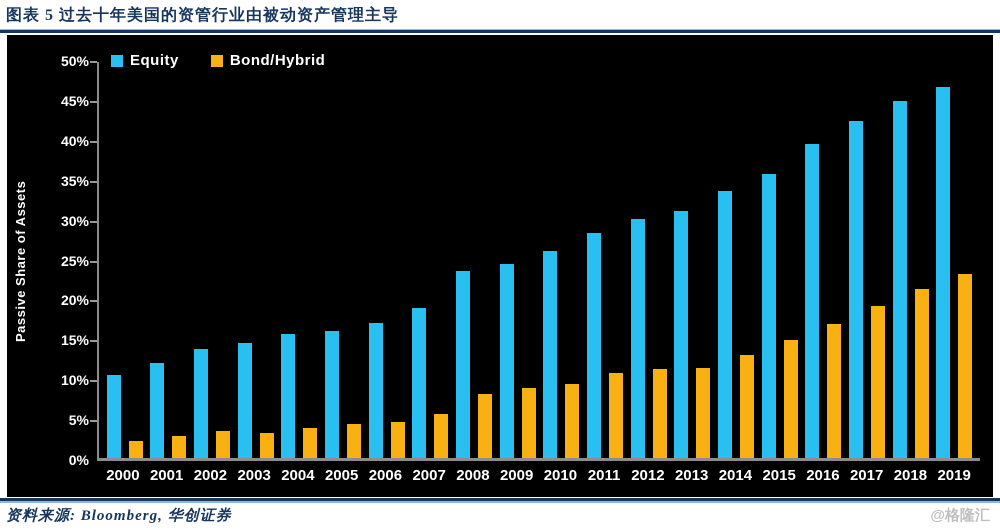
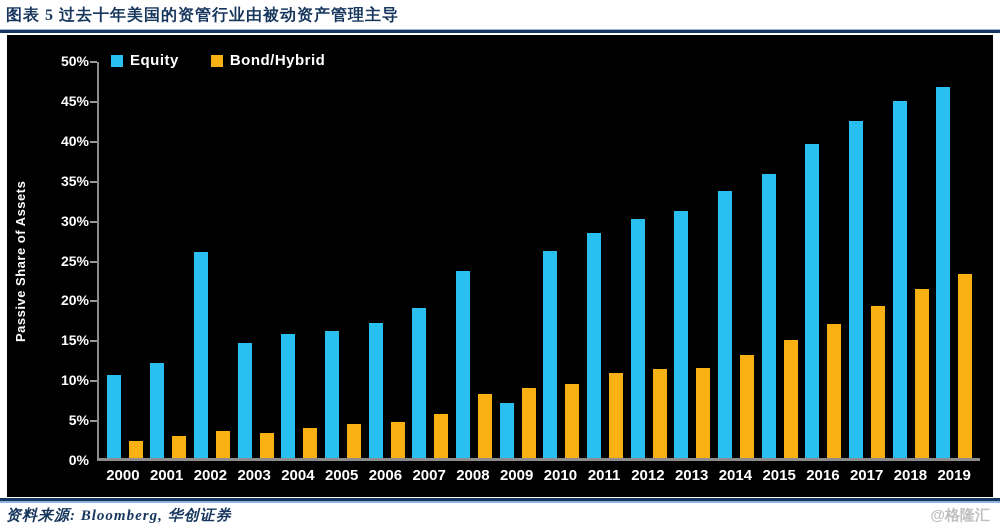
Equity/2002: 14% -> 26%
Equity/2009: 24% -> 7%
